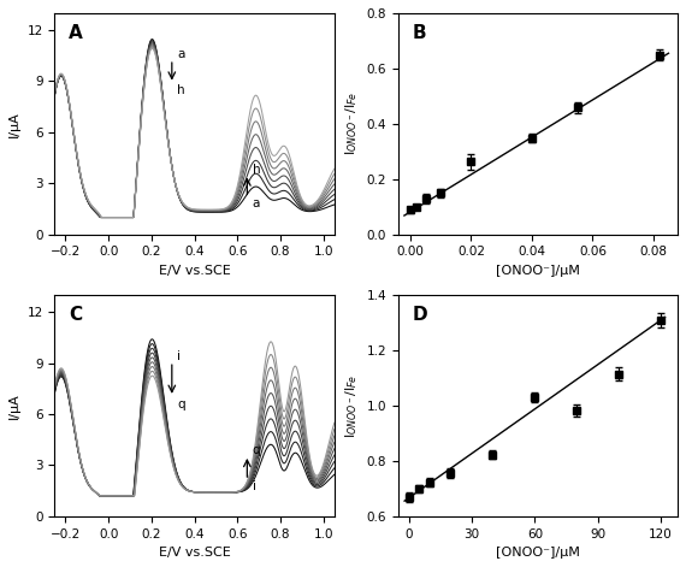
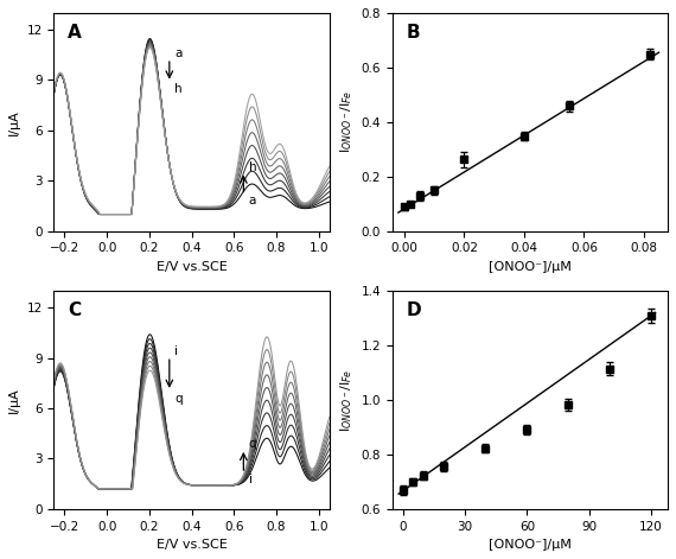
60: 1.030 -> 0.892
